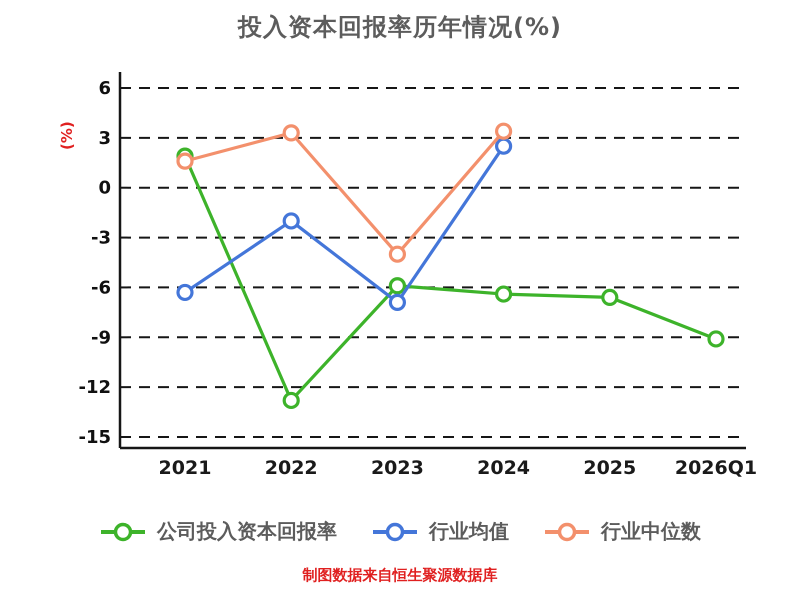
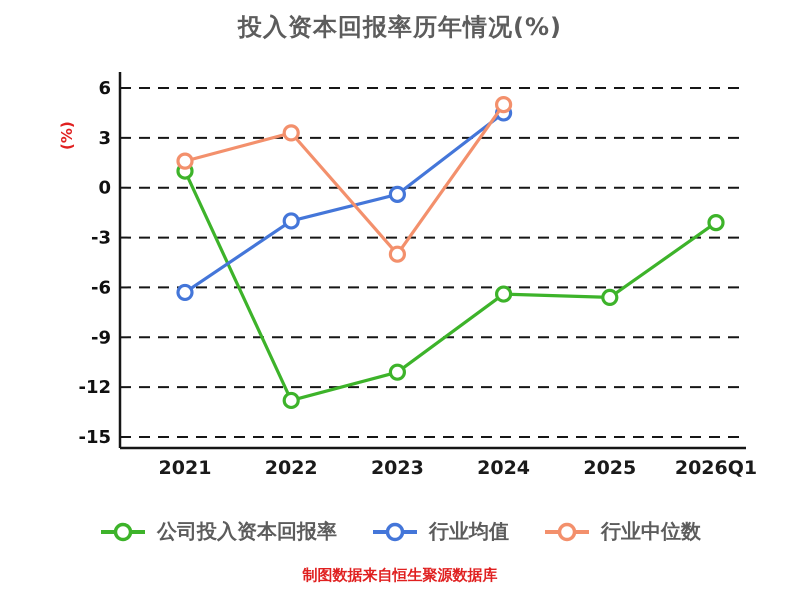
公司投入资本回报率/2021: 1.9 -> 1.0
公司投入资本回报率/2023: -5.9 -> -11.1
行业均值/2023: -6.9 -> -0.4
行业均值/2024: 2.5 -> 4.5
行业中位数/2024: 3.4 -> 5.0
公司投入资本回报率/2026Q1: -9.1 -> -2.1
